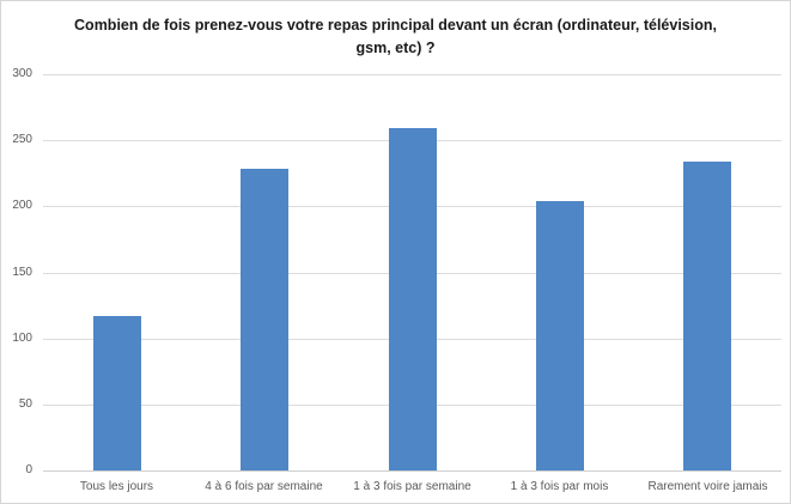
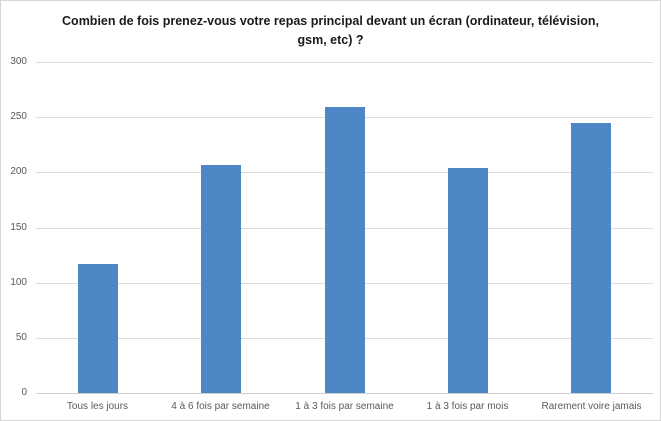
4 à 6 fois par semaine: 228 -> 207
Rarement voire jamais: 234 -> 245
